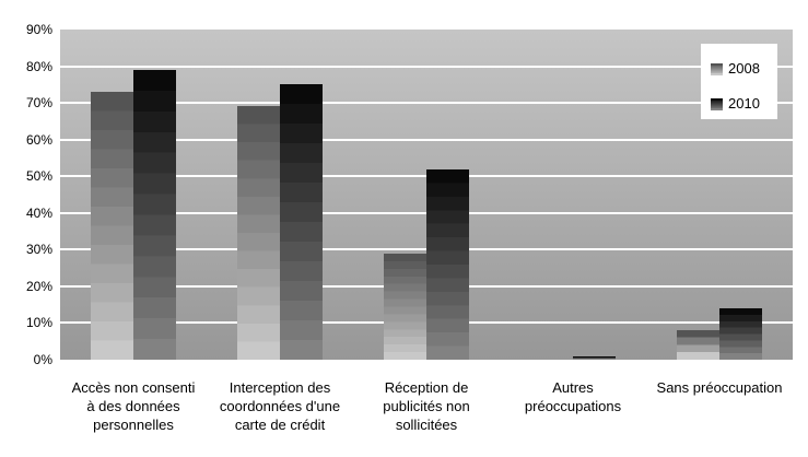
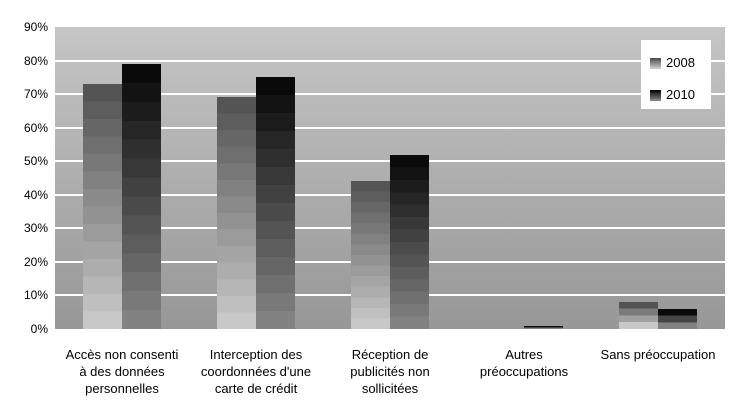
2008/Réception de publicités non sollicitées: 29% -> 44%
2010/Sans préoccupation: 14% -> 6%
